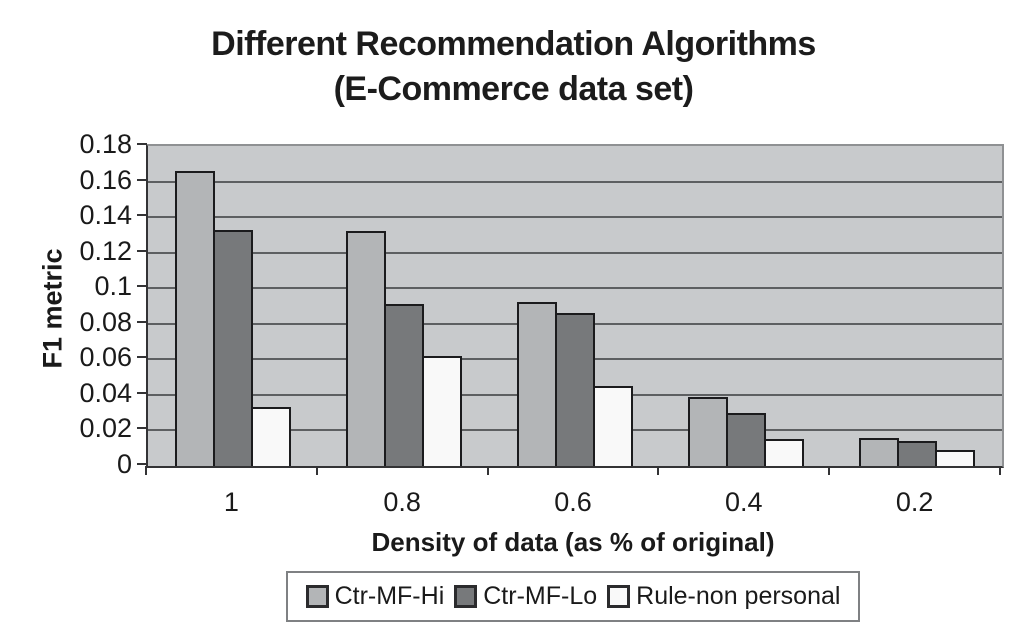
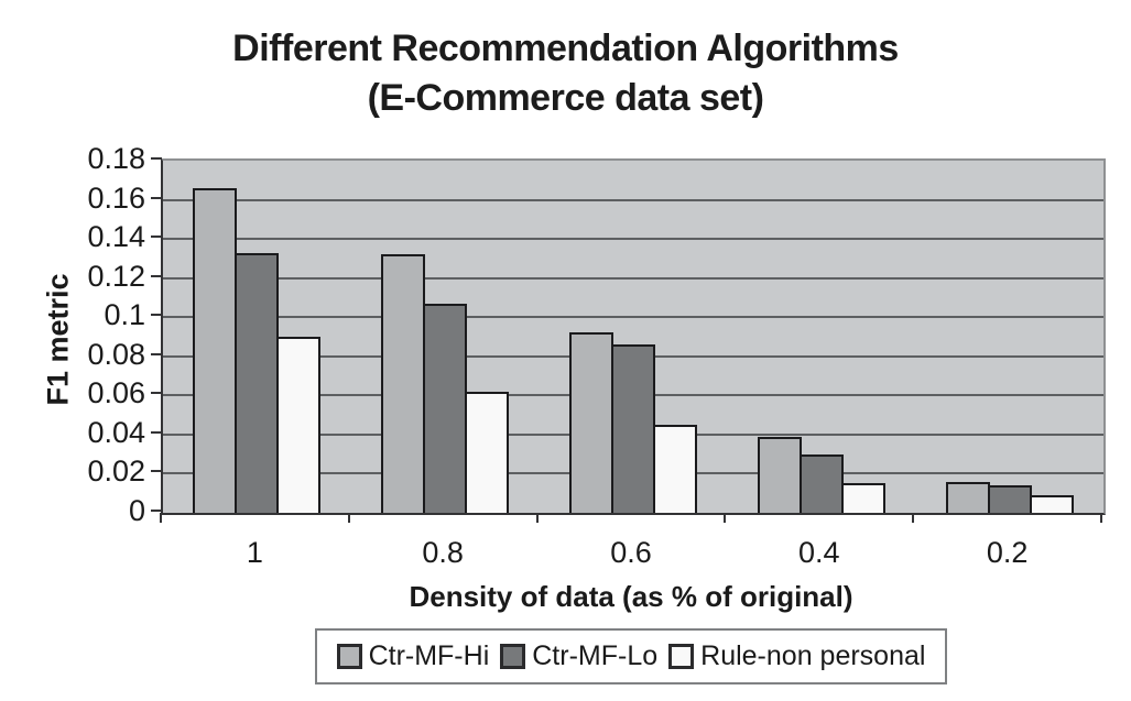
Rule-non personal/1: 0.033 -> 0.090
Ctr-MF-Lo/0.8: 0.091 -> 0.107
